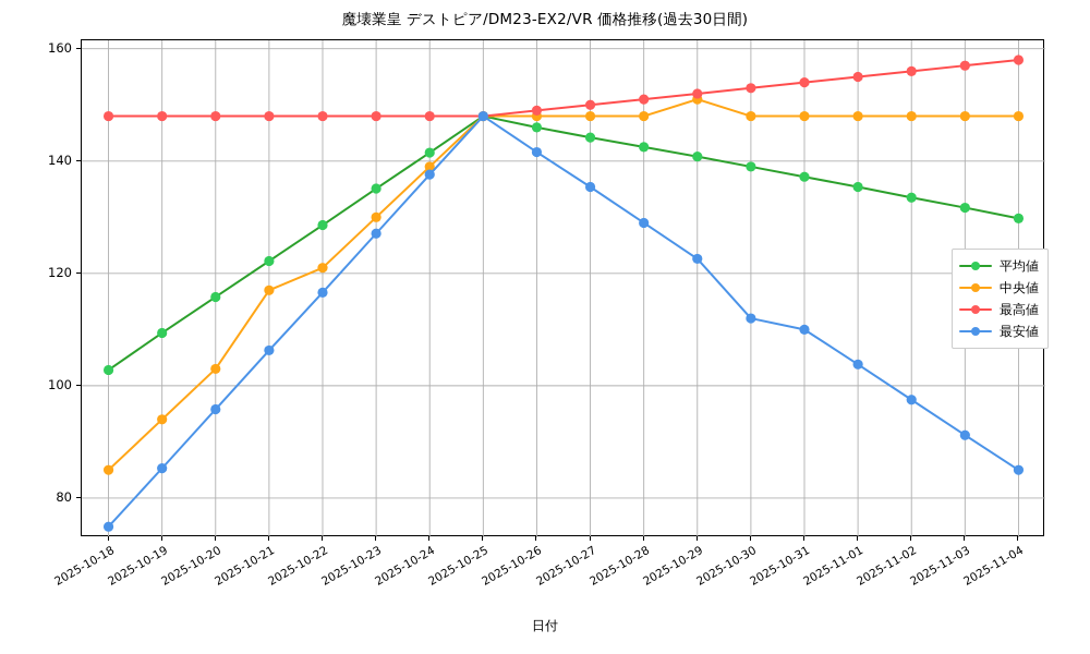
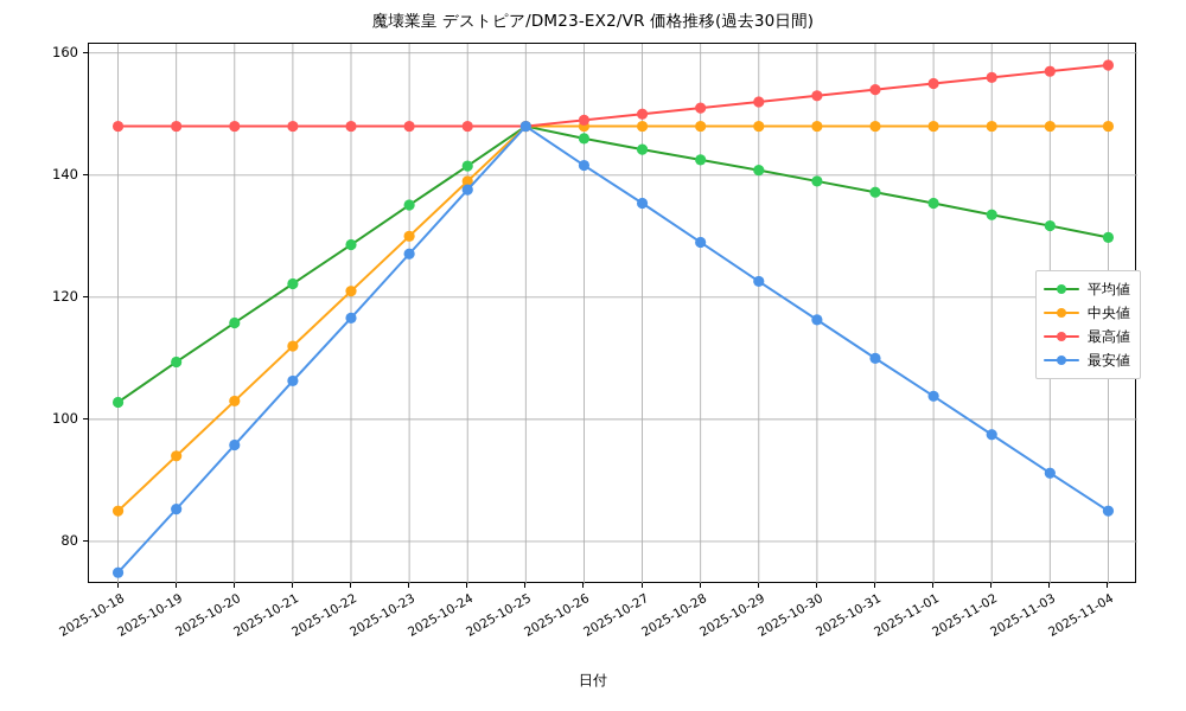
中央値/2025-10-21: 117 -> 112
中央値/2025-10-29: 151 -> 148
最安値/2025-10-30: 112 -> 116
